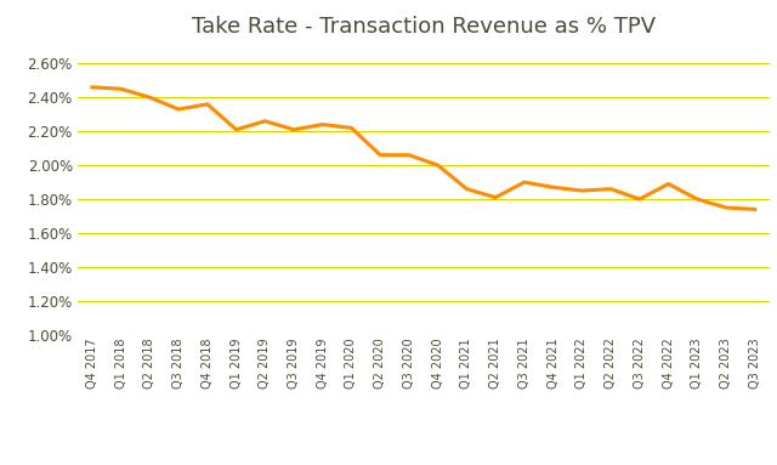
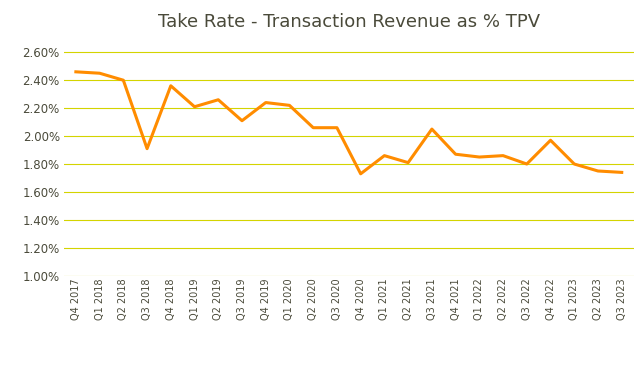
Q3 2018: 2.33% -> 1.91%
Q3 2019: 2.21% -> 2.11%
Q4 2020: 2.00% -> 1.73%
Q3 2021: 1.90% -> 2.05%
Q4 2022: 1.89% -> 1.97%
